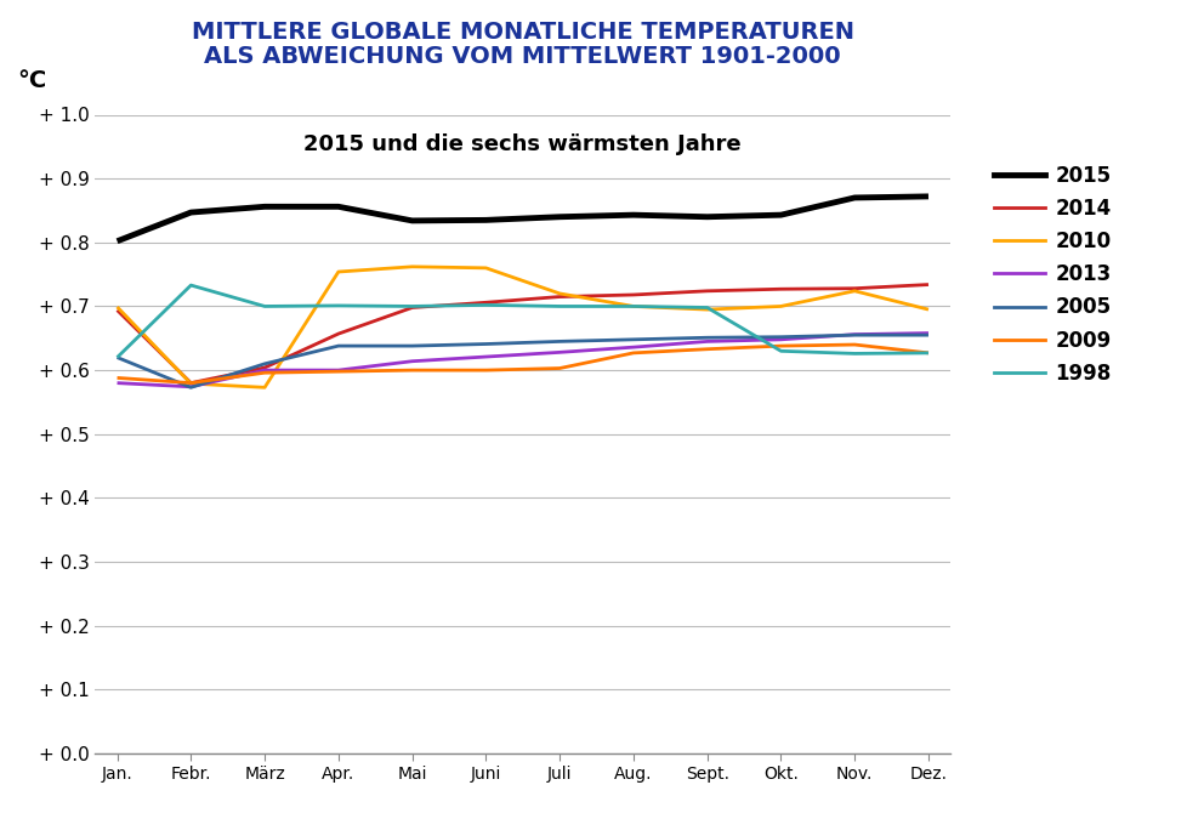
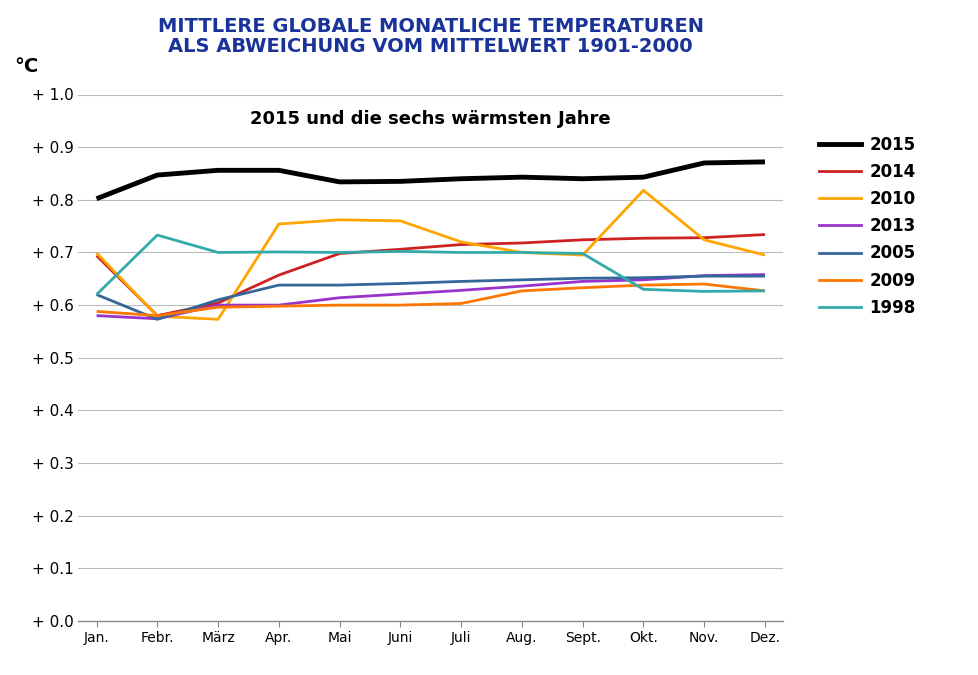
2010/Okt.: + 0.700 -> + 0.818
